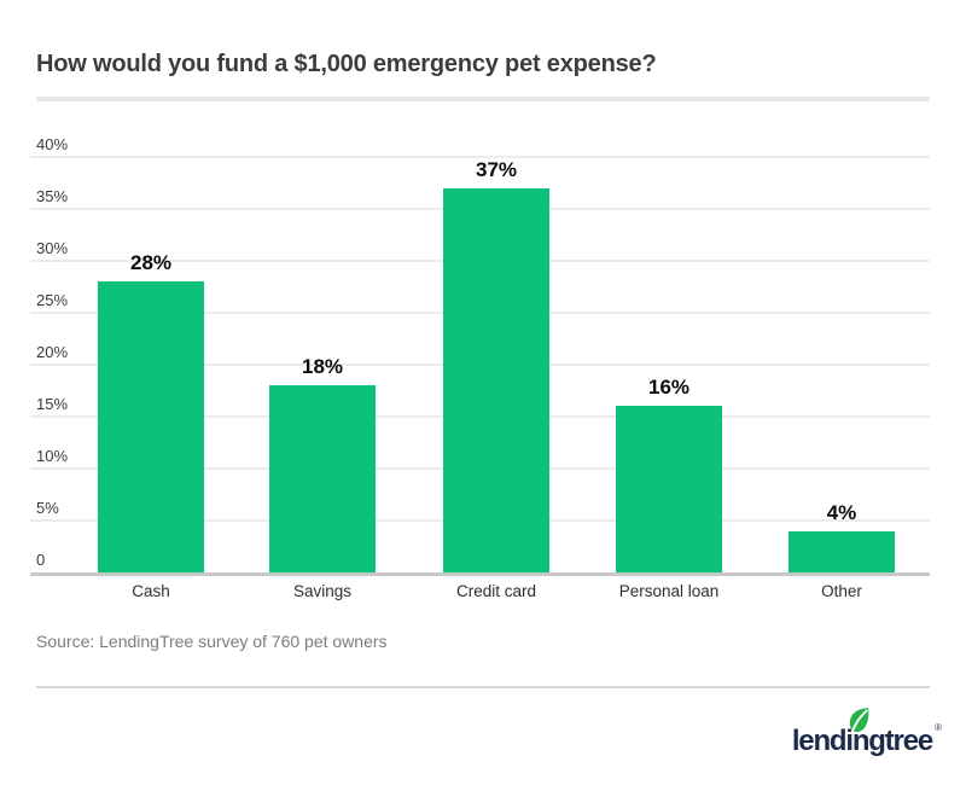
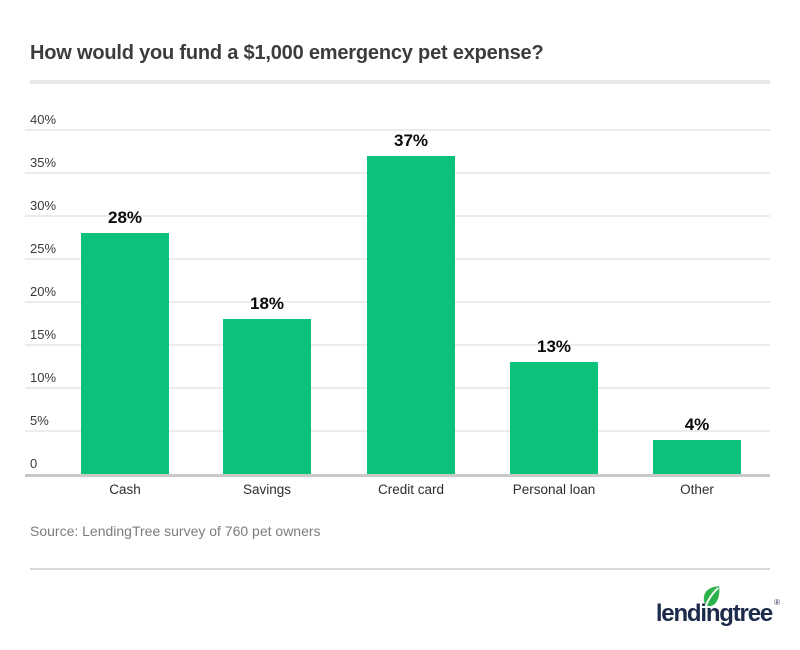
Personal loan: 16% -> 13%
